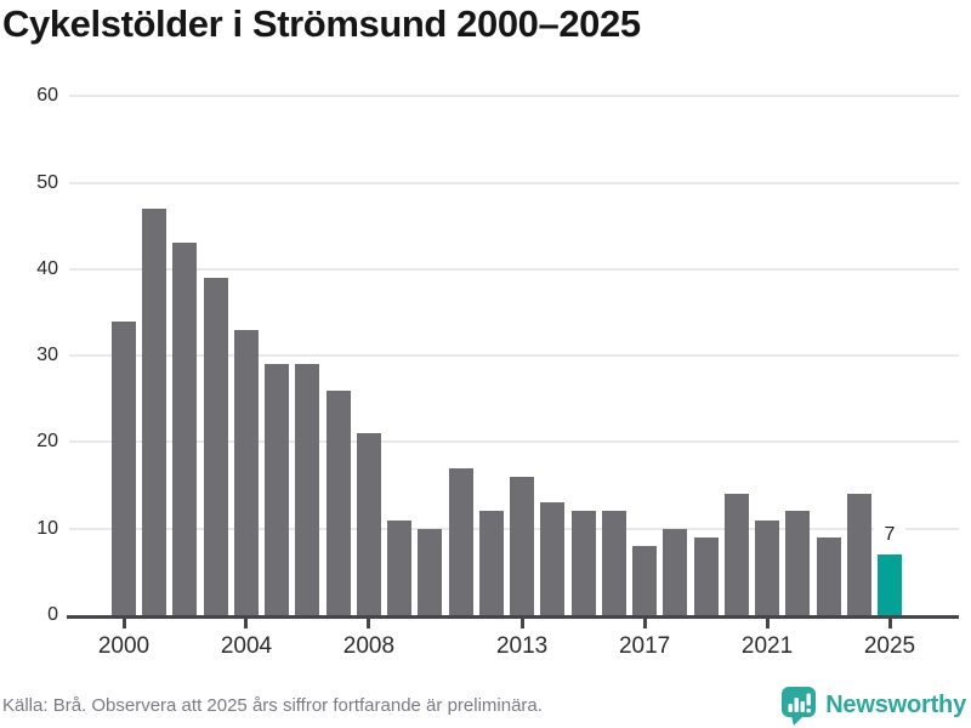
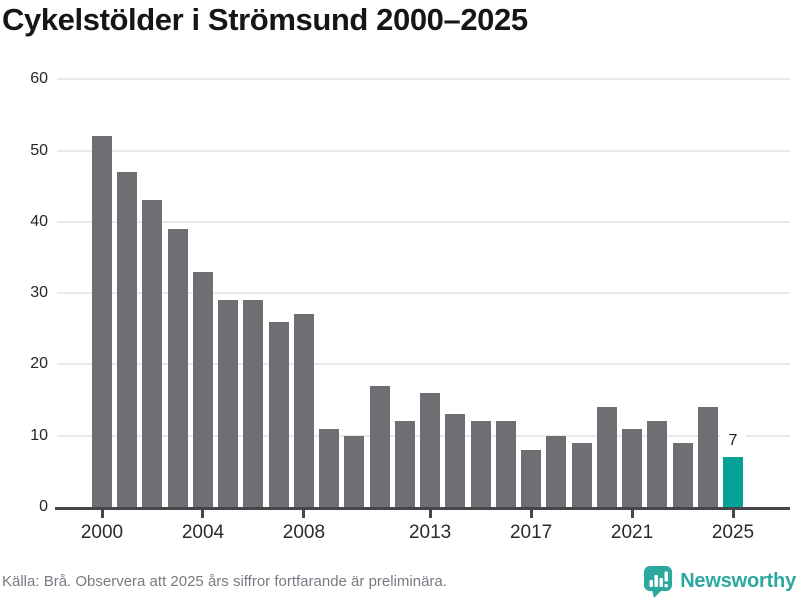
2000: 34 -> 52
2008: 21 -> 27
